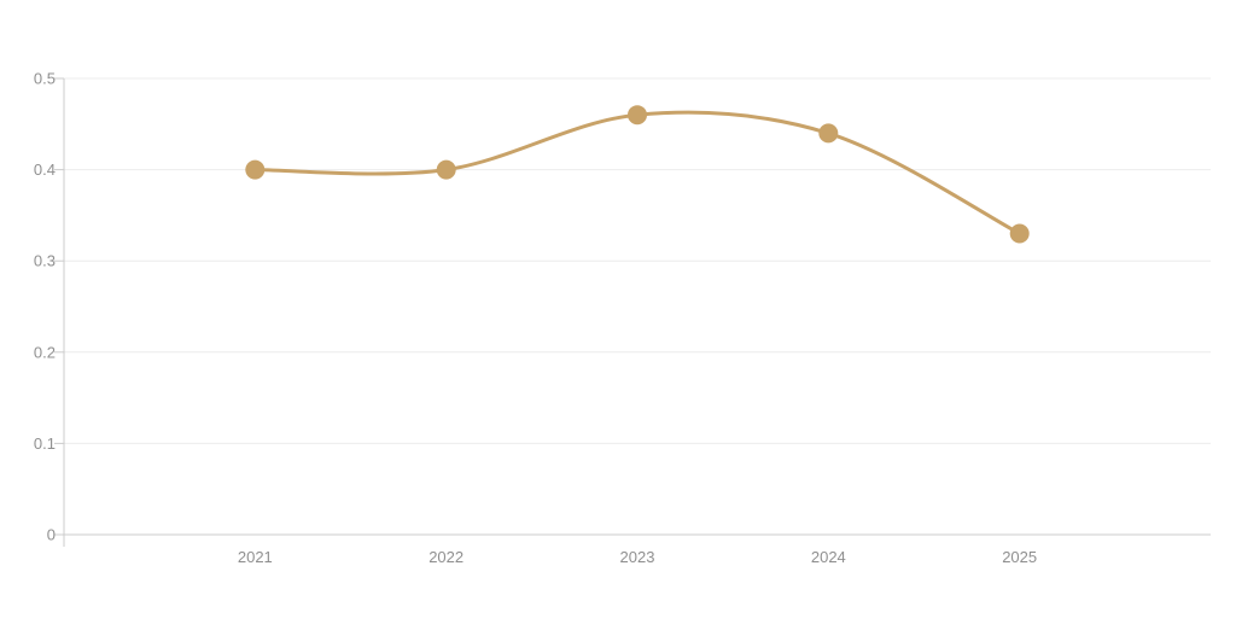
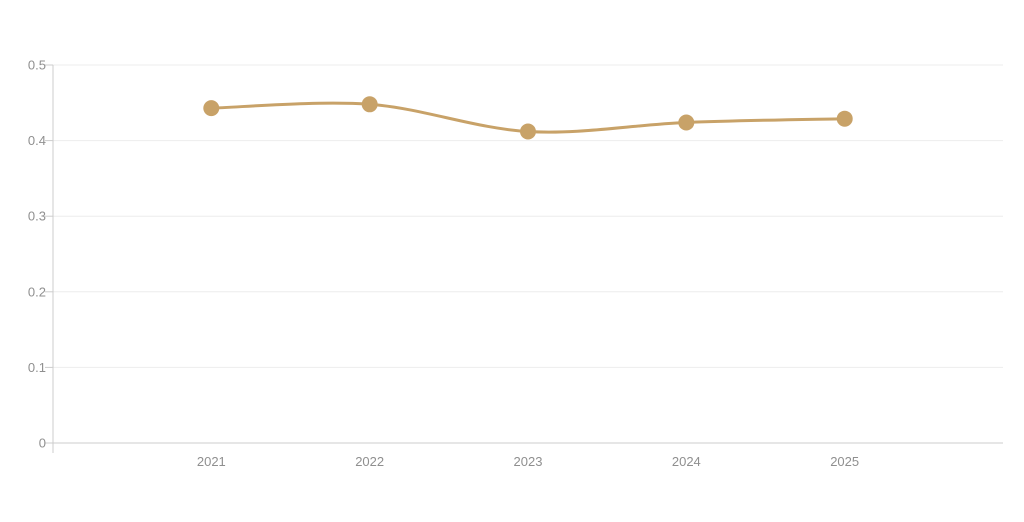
2021: 0.40 -> 0.44
2022: 0.40 -> 0.45
2023: 0.46 -> 0.41
2024: 0.44 -> 0.42
2025: 0.33 -> 0.43
